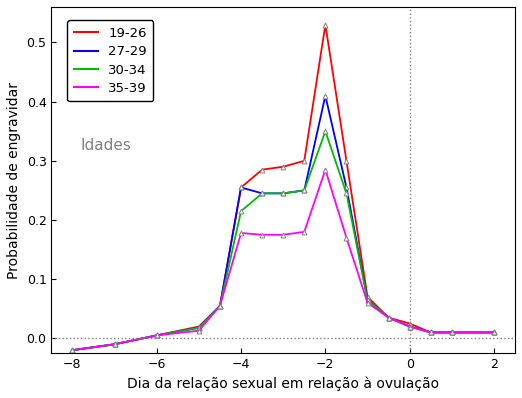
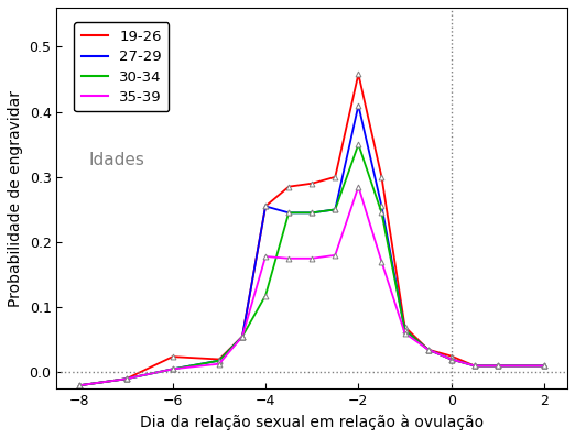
19-26/−6: 0.005 -> 0.024
30-34/−4: 0.215 -> 0.118
19-26/−2: 0.530 -> 0.458
